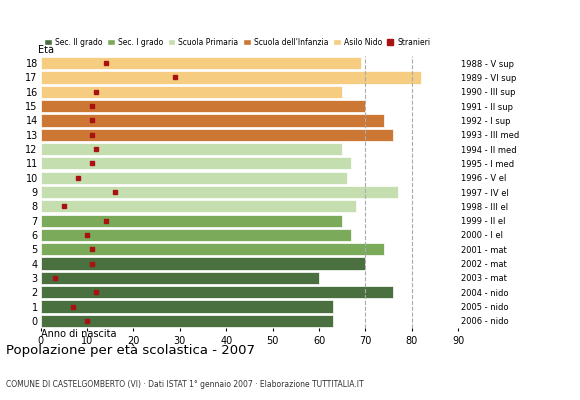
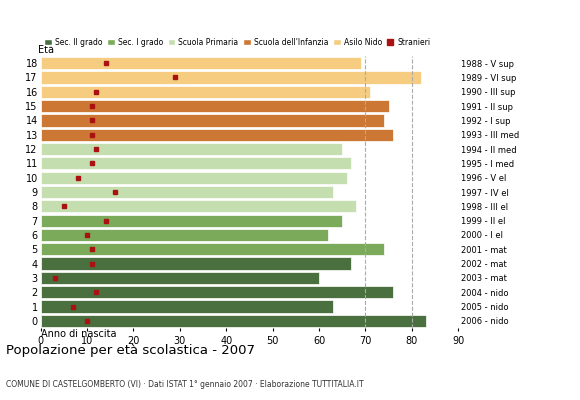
16: 65 -> 71
15: 70 -> 75
9: 77 -> 63
6: 67 -> 62
4: 70 -> 67
0: 63 -> 83
